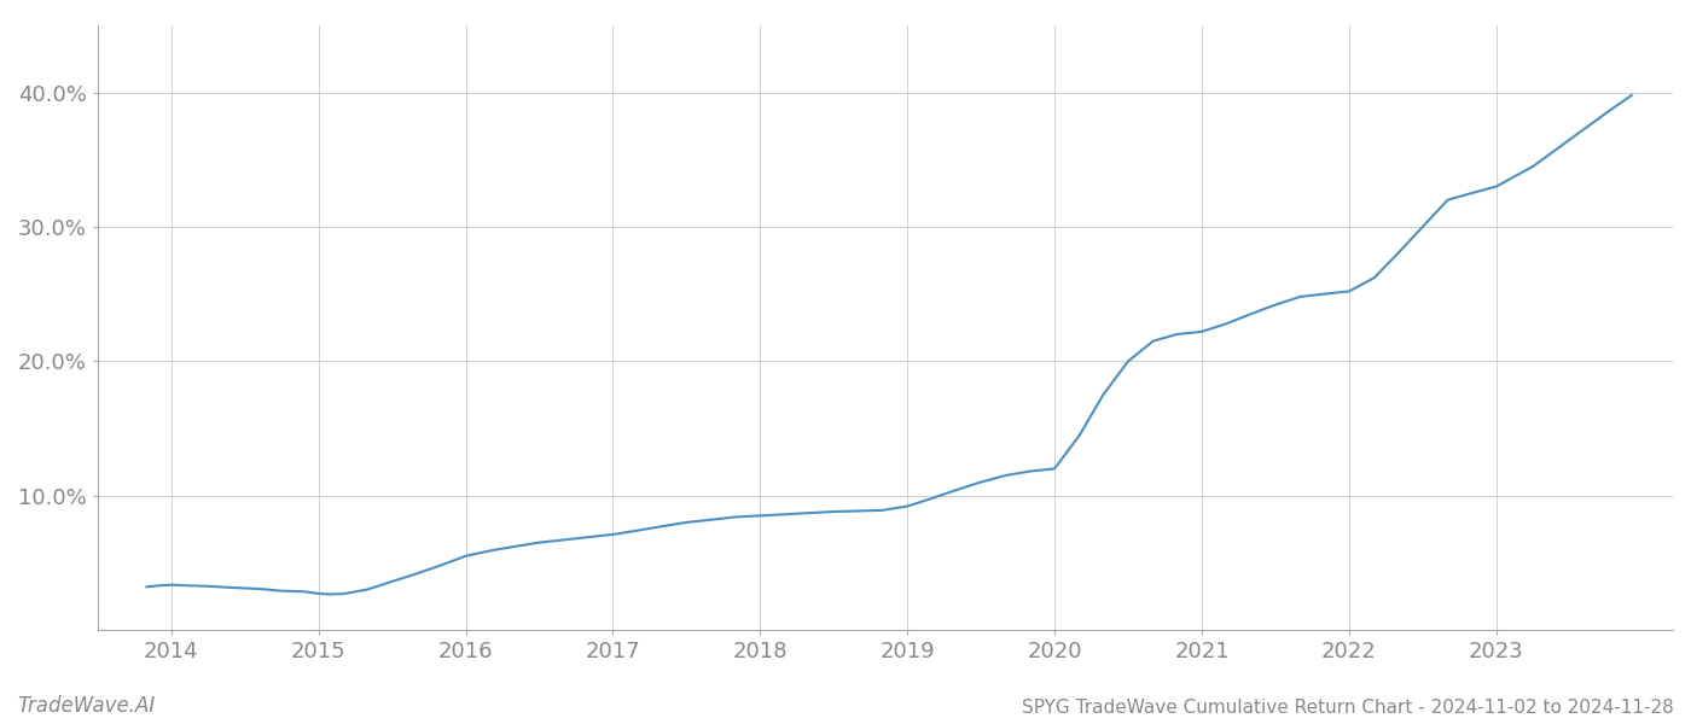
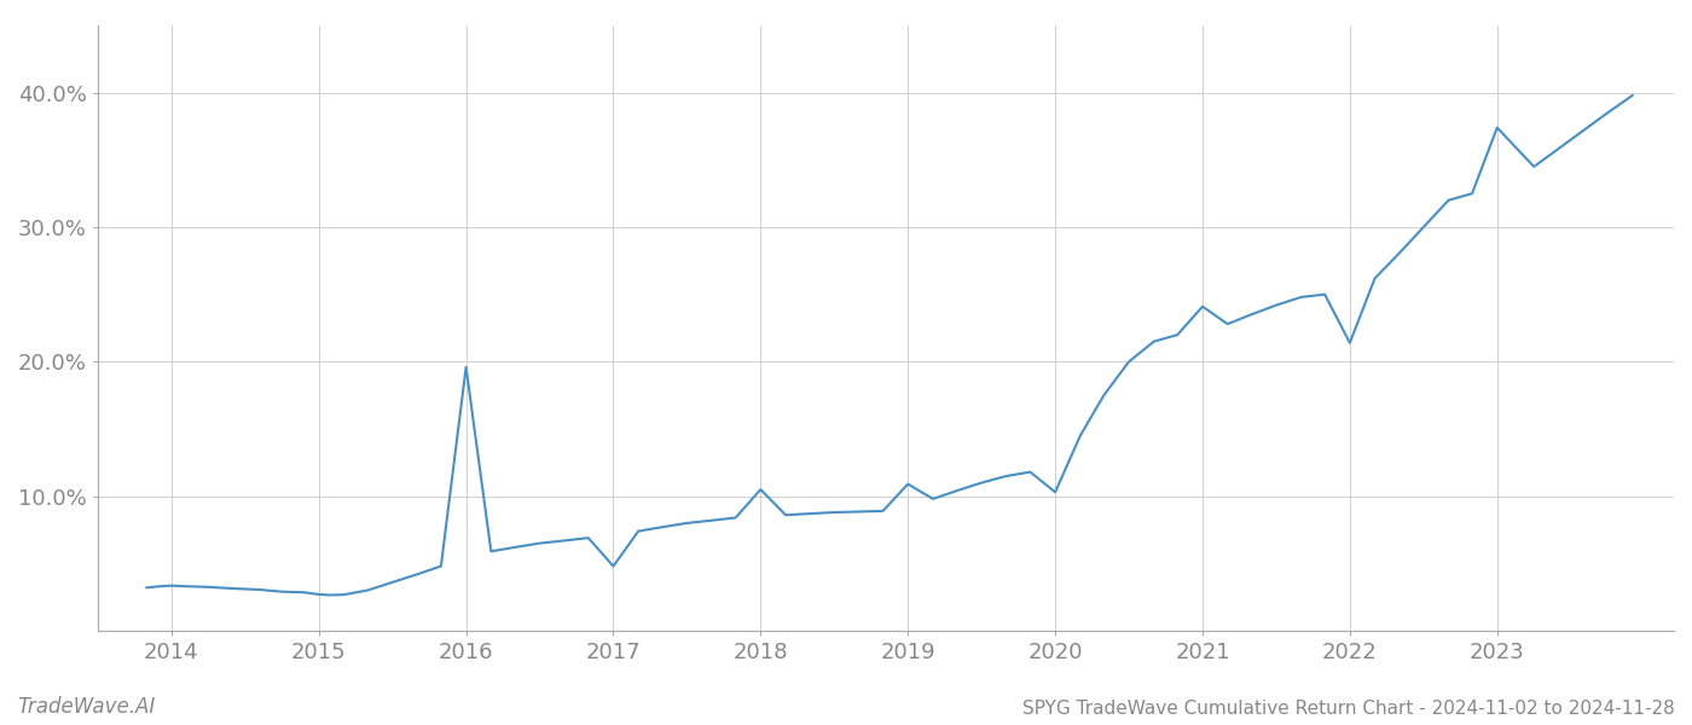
2016: 5.5% -> 19.6%
2017: 7.1% -> 4.8%
2018: 8.5% -> 10.5%
2019: 9.2% -> 10.9%
2020: 12.0% -> 10.3%
2021: 22.2% -> 24.1%
2022: 25.2% -> 21.4%
2023: 33.0% -> 37.4%
